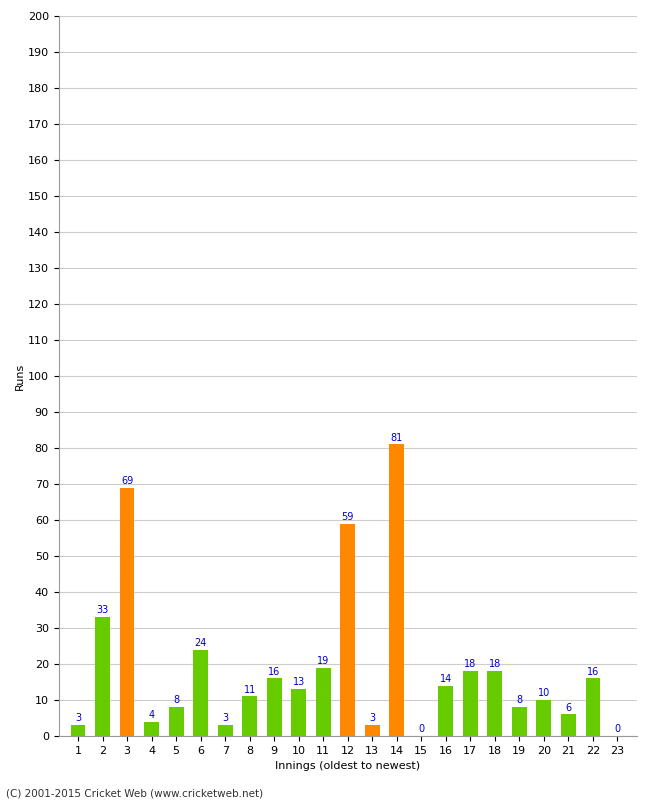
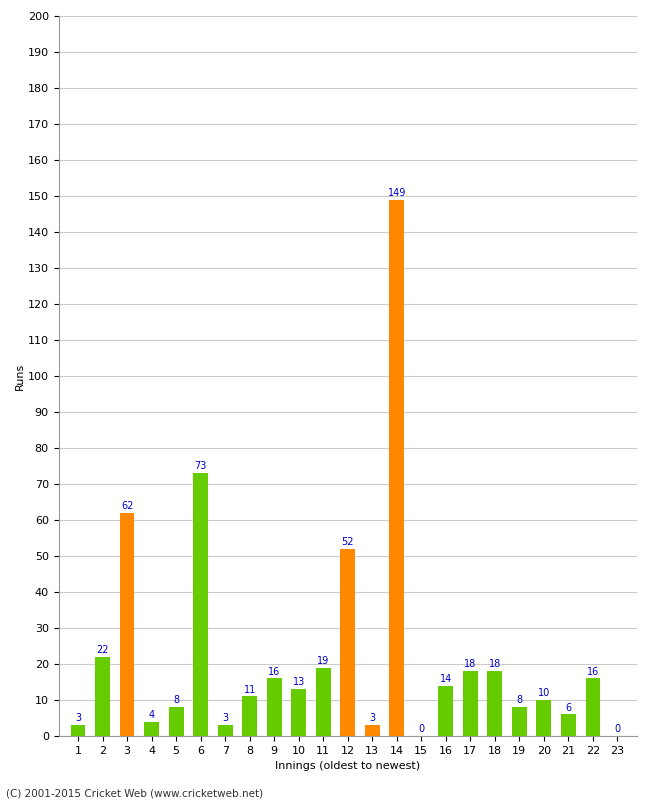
2: 33 -> 22
3: 69 -> 62
6: 24 -> 73
12: 59 -> 52
14: 81 -> 149
